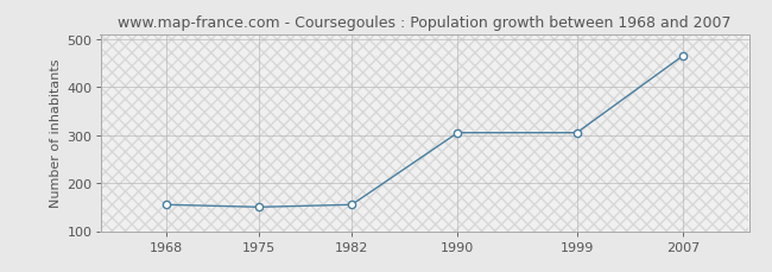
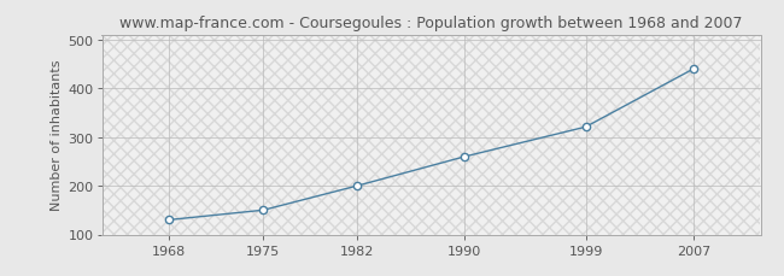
1968: 155 -> 130
1982: 155 -> 200
1990: 305 -> 260
1999: 305 -> 321
2007: 465 -> 440
